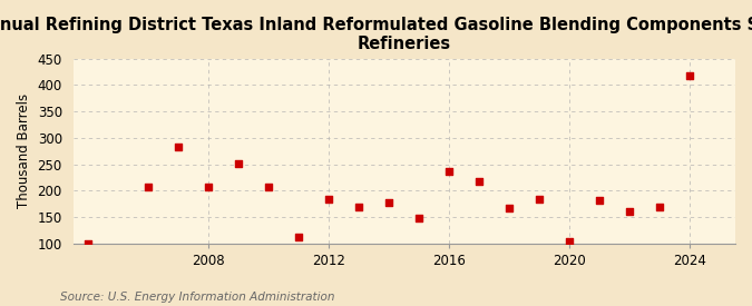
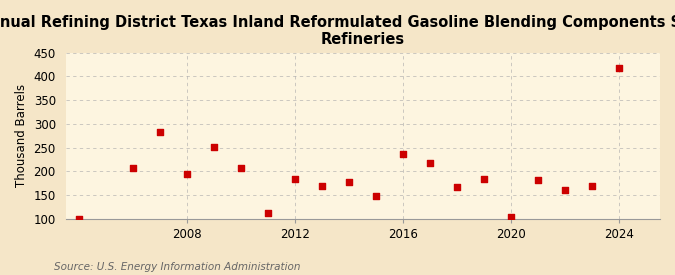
2008: 207 -> 195
